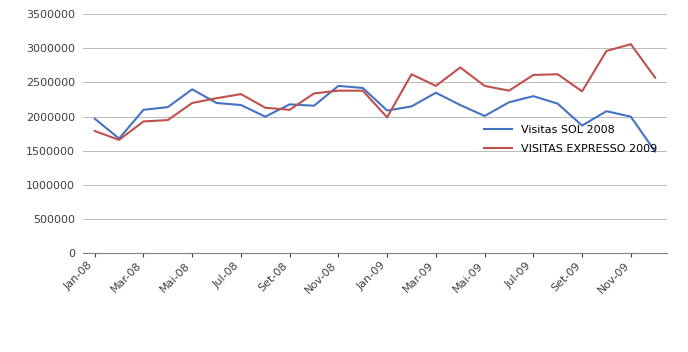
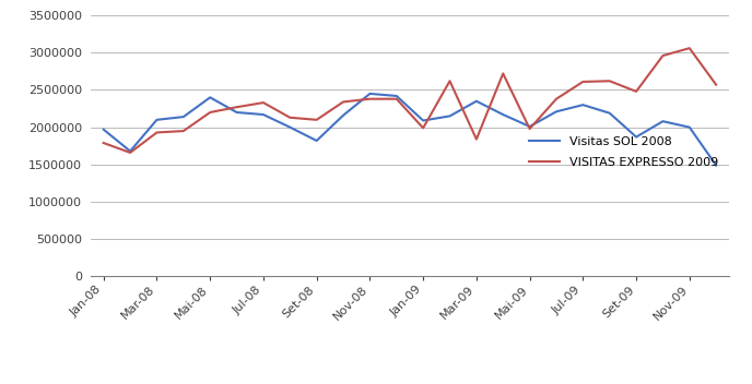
Visitas SOL 2008/Set-08: 2180000 -> 1820000
VISITAS EXPRESSO 2009/Mar-09: 2450000 -> 1840000
VISITAS EXPRESSO 2009/Mai-09: 2450000 -> 1980000
VISITAS EXPRESSO 2009/Set-09: 2370000 -> 2480000
